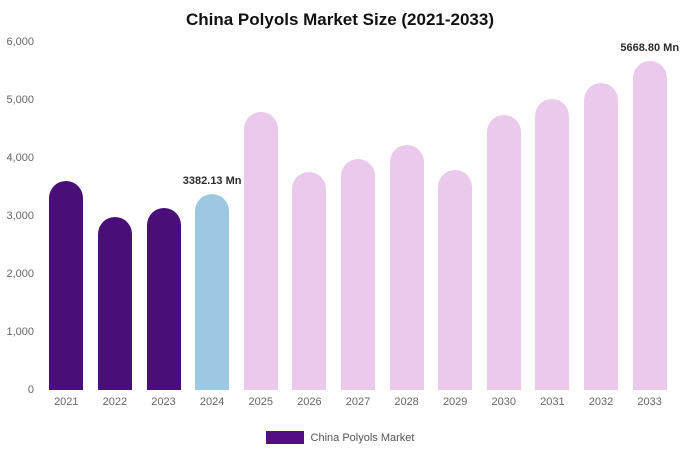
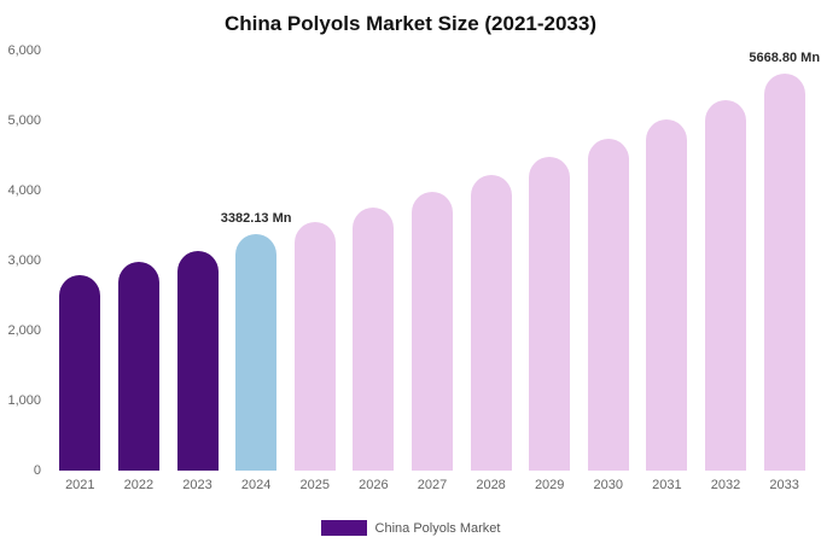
2021: 3600 -> 2800
2025: 4800 -> 3600
2029: 3800 -> 4500
